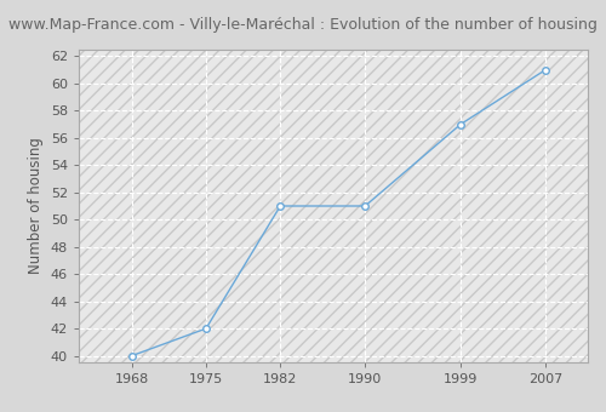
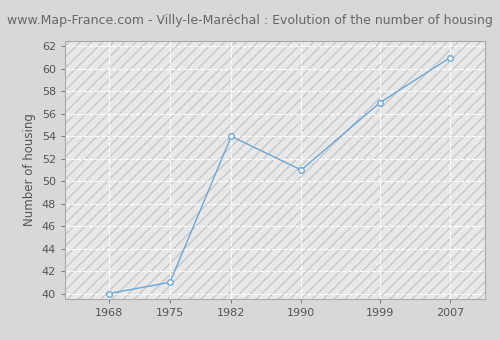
1975: 42 -> 41
1982: 51 -> 54
